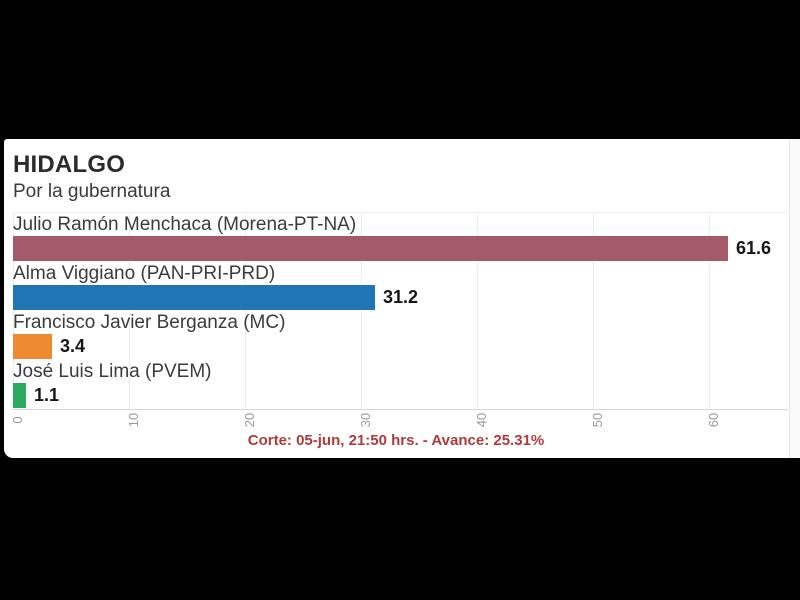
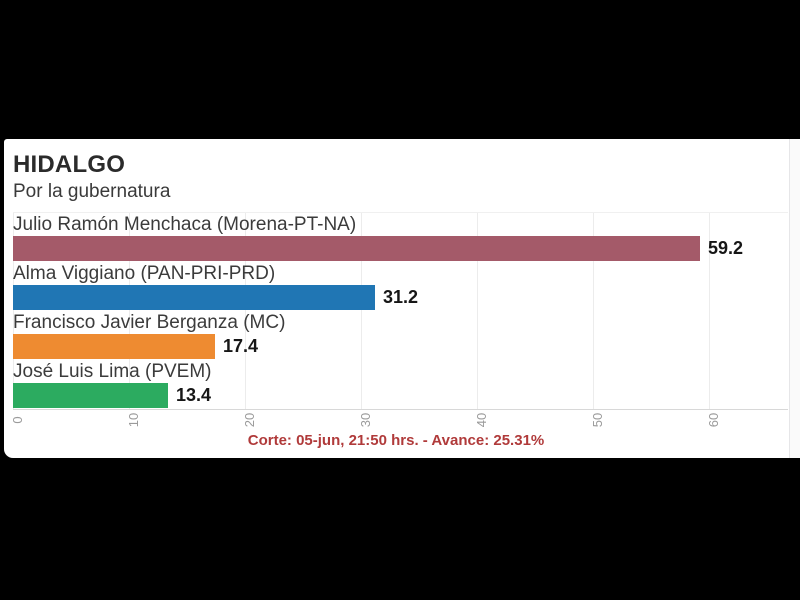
Julio Ramón Menchaca (Morena-PT-NA): 61.6 -> 59.2
Francisco Javier Berganza (MC): 3.4 -> 17.4
José Luis Lima (PVEM): 1.1 -> 13.4
